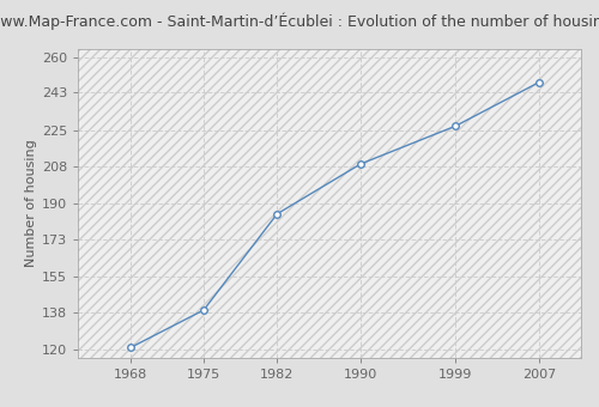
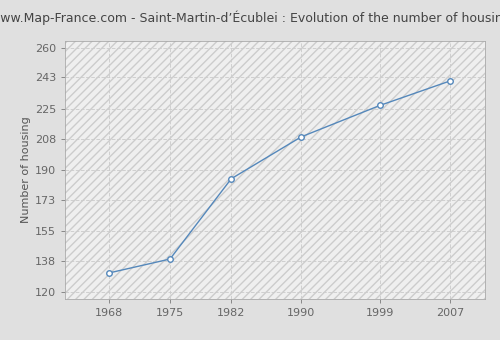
1968: 121 -> 131
2007: 248 -> 241
